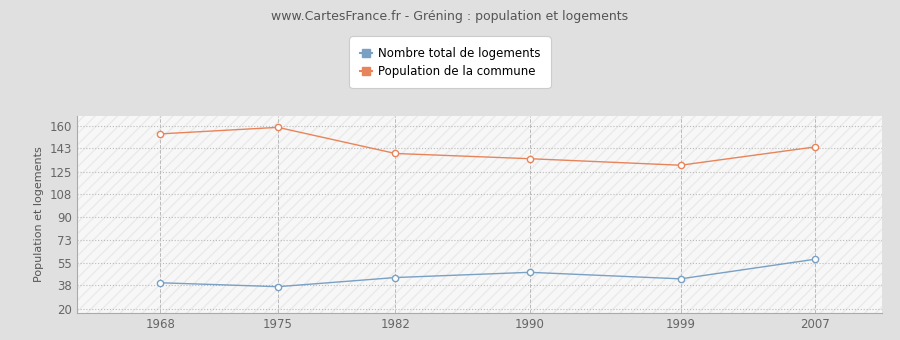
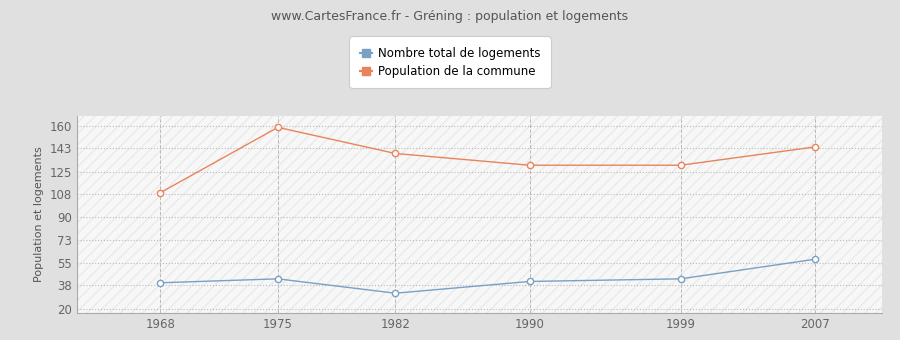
Population de la commune/1968: 154 -> 109
Nombre total de logements/1975: 37 -> 43
Nombre total de logements/1982: 44 -> 32
Nombre total de logements/1990: 48 -> 41
Population de la commune/1990: 135 -> 130
